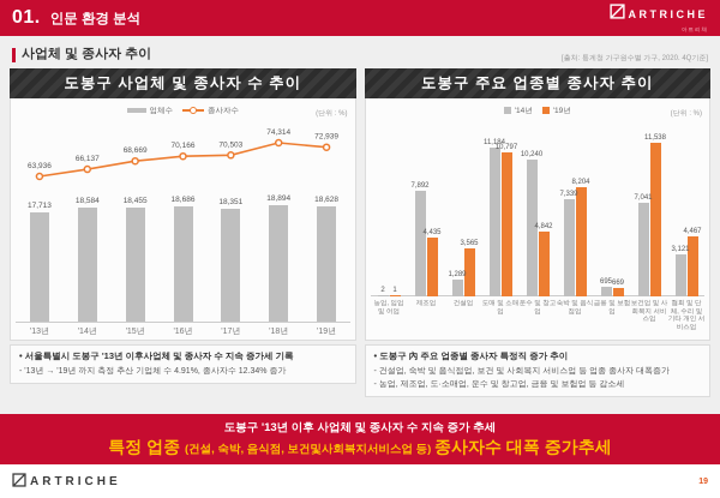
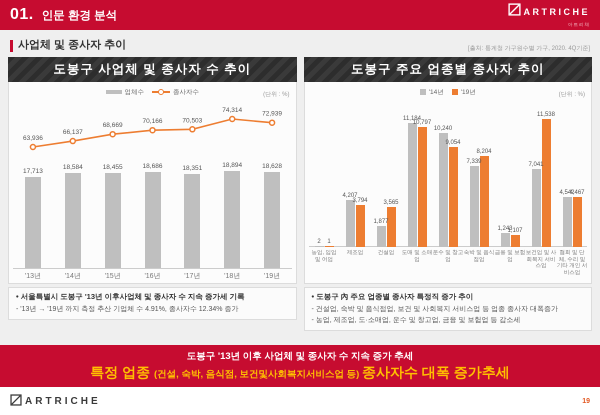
도봉구 주요 업종별 종사자 추이/'14년/제조업: 7,892 -> 4,207
도봉구 주요 업종별 종사자 추이/'19년/제조업: 4,435 -> 3,794
도봉구 주요 업종별 종사자 추이/'14년/건설업: 1,289 -> 1,877
도봉구 주요 업종별 종사자 추이/'19년/운수 및 창고업: 4,842 -> 9,054
도봉구 주요 업종별 종사자 추이/'14년/금융 및 보험업: 695 -> 1,243
도봉구 주요 업종별 종사자 추이/'19년/금융 및 보험업: 669 -> 1,107
도봉구 주요 업종별 종사자 추이/'14년/협회 및 단체, 수리 및 기타 개인 서비스업: 3,121 -> 4,542
